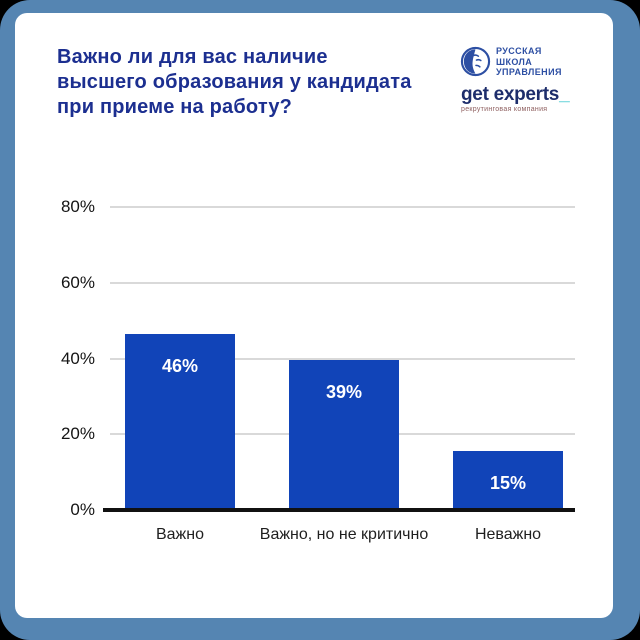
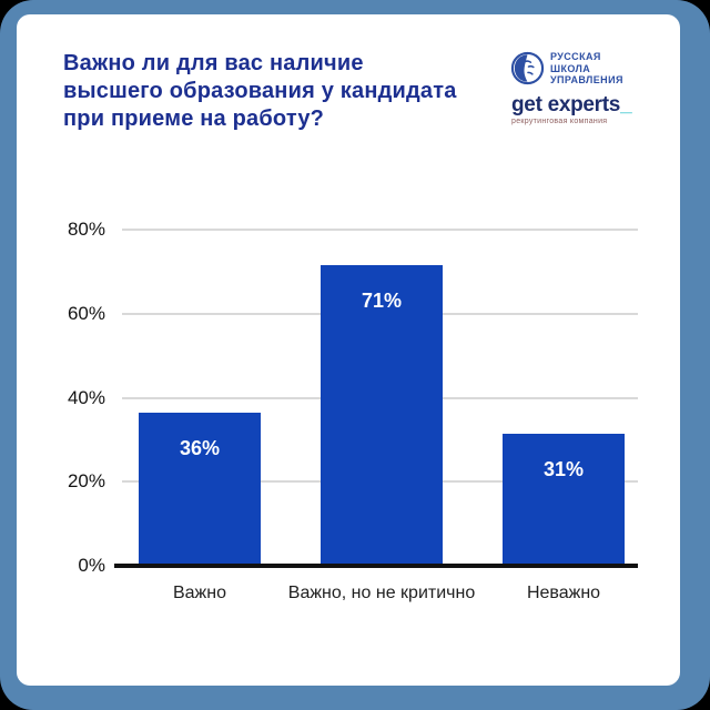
Важно: 46% -> 36%
Важно, но не критично: 39% -> 71%
Неважно: 15% -> 31%
